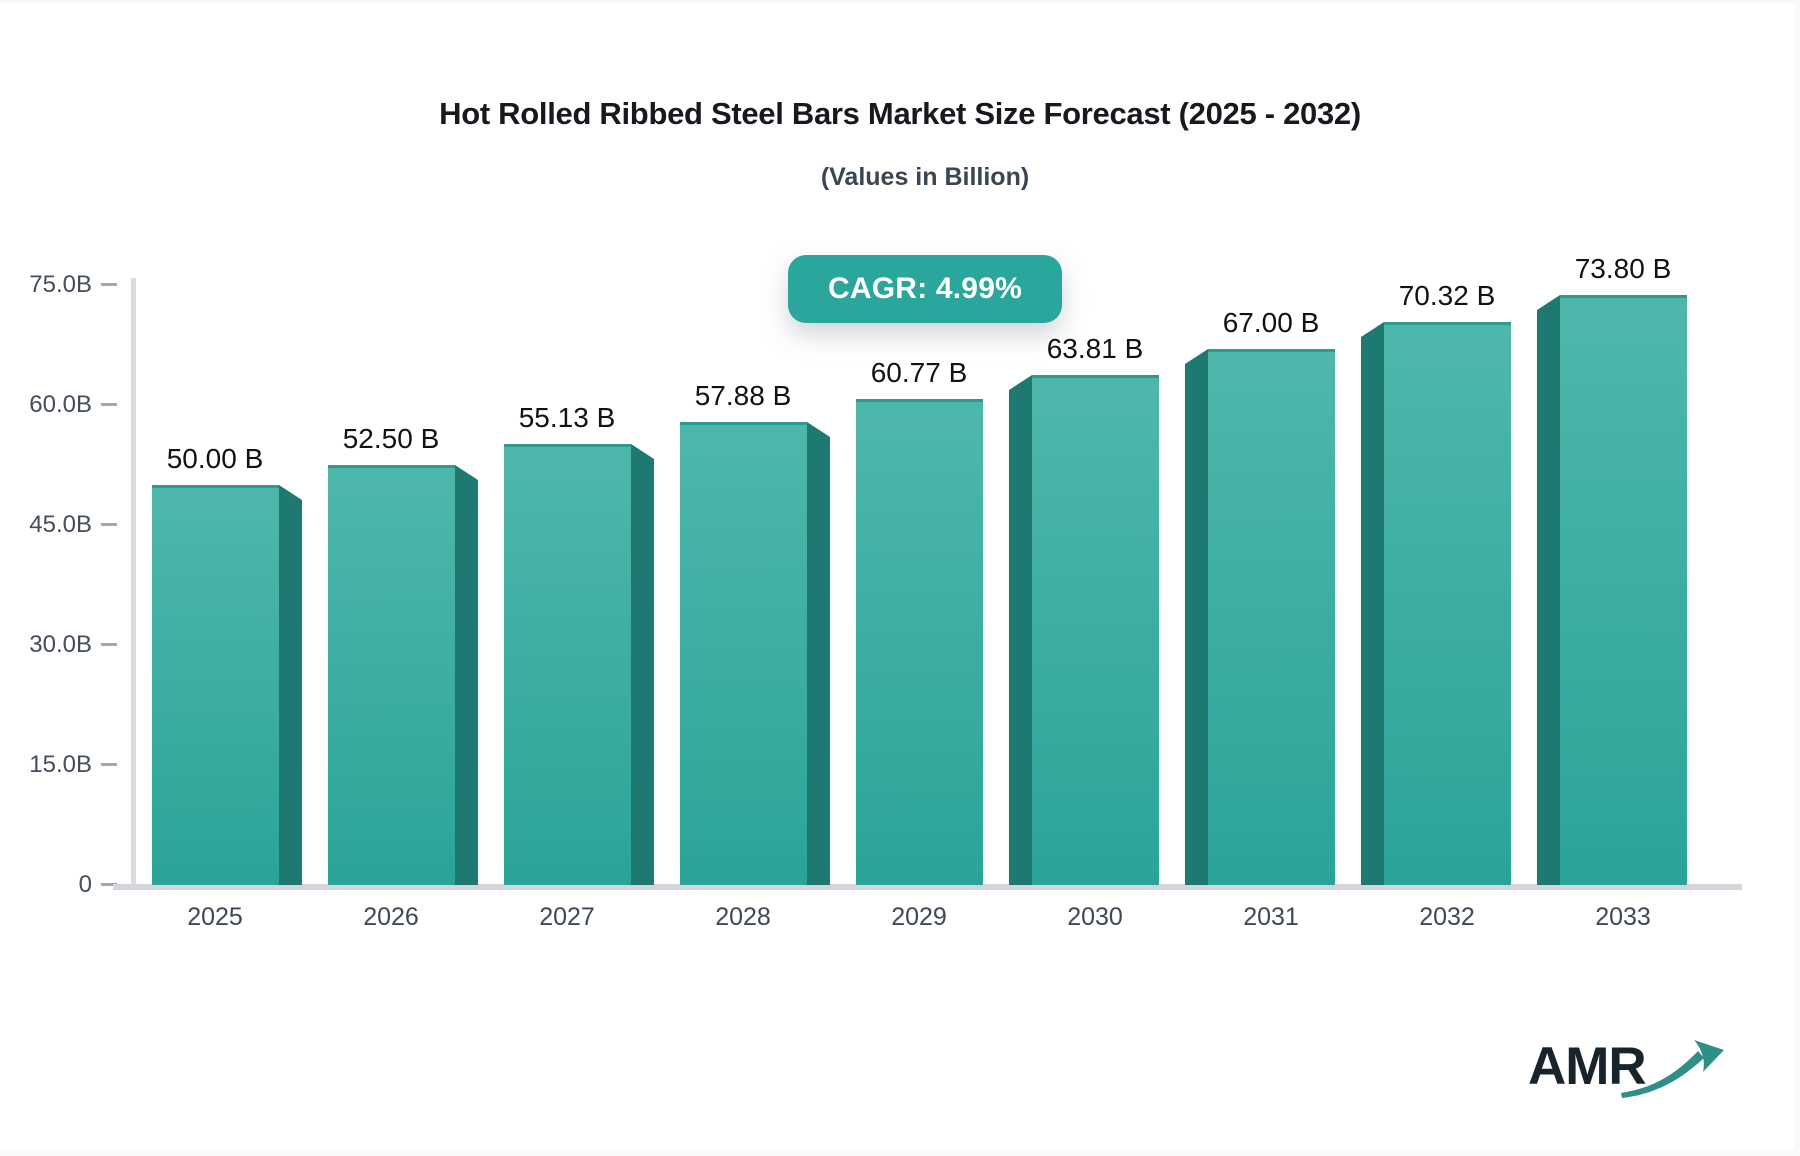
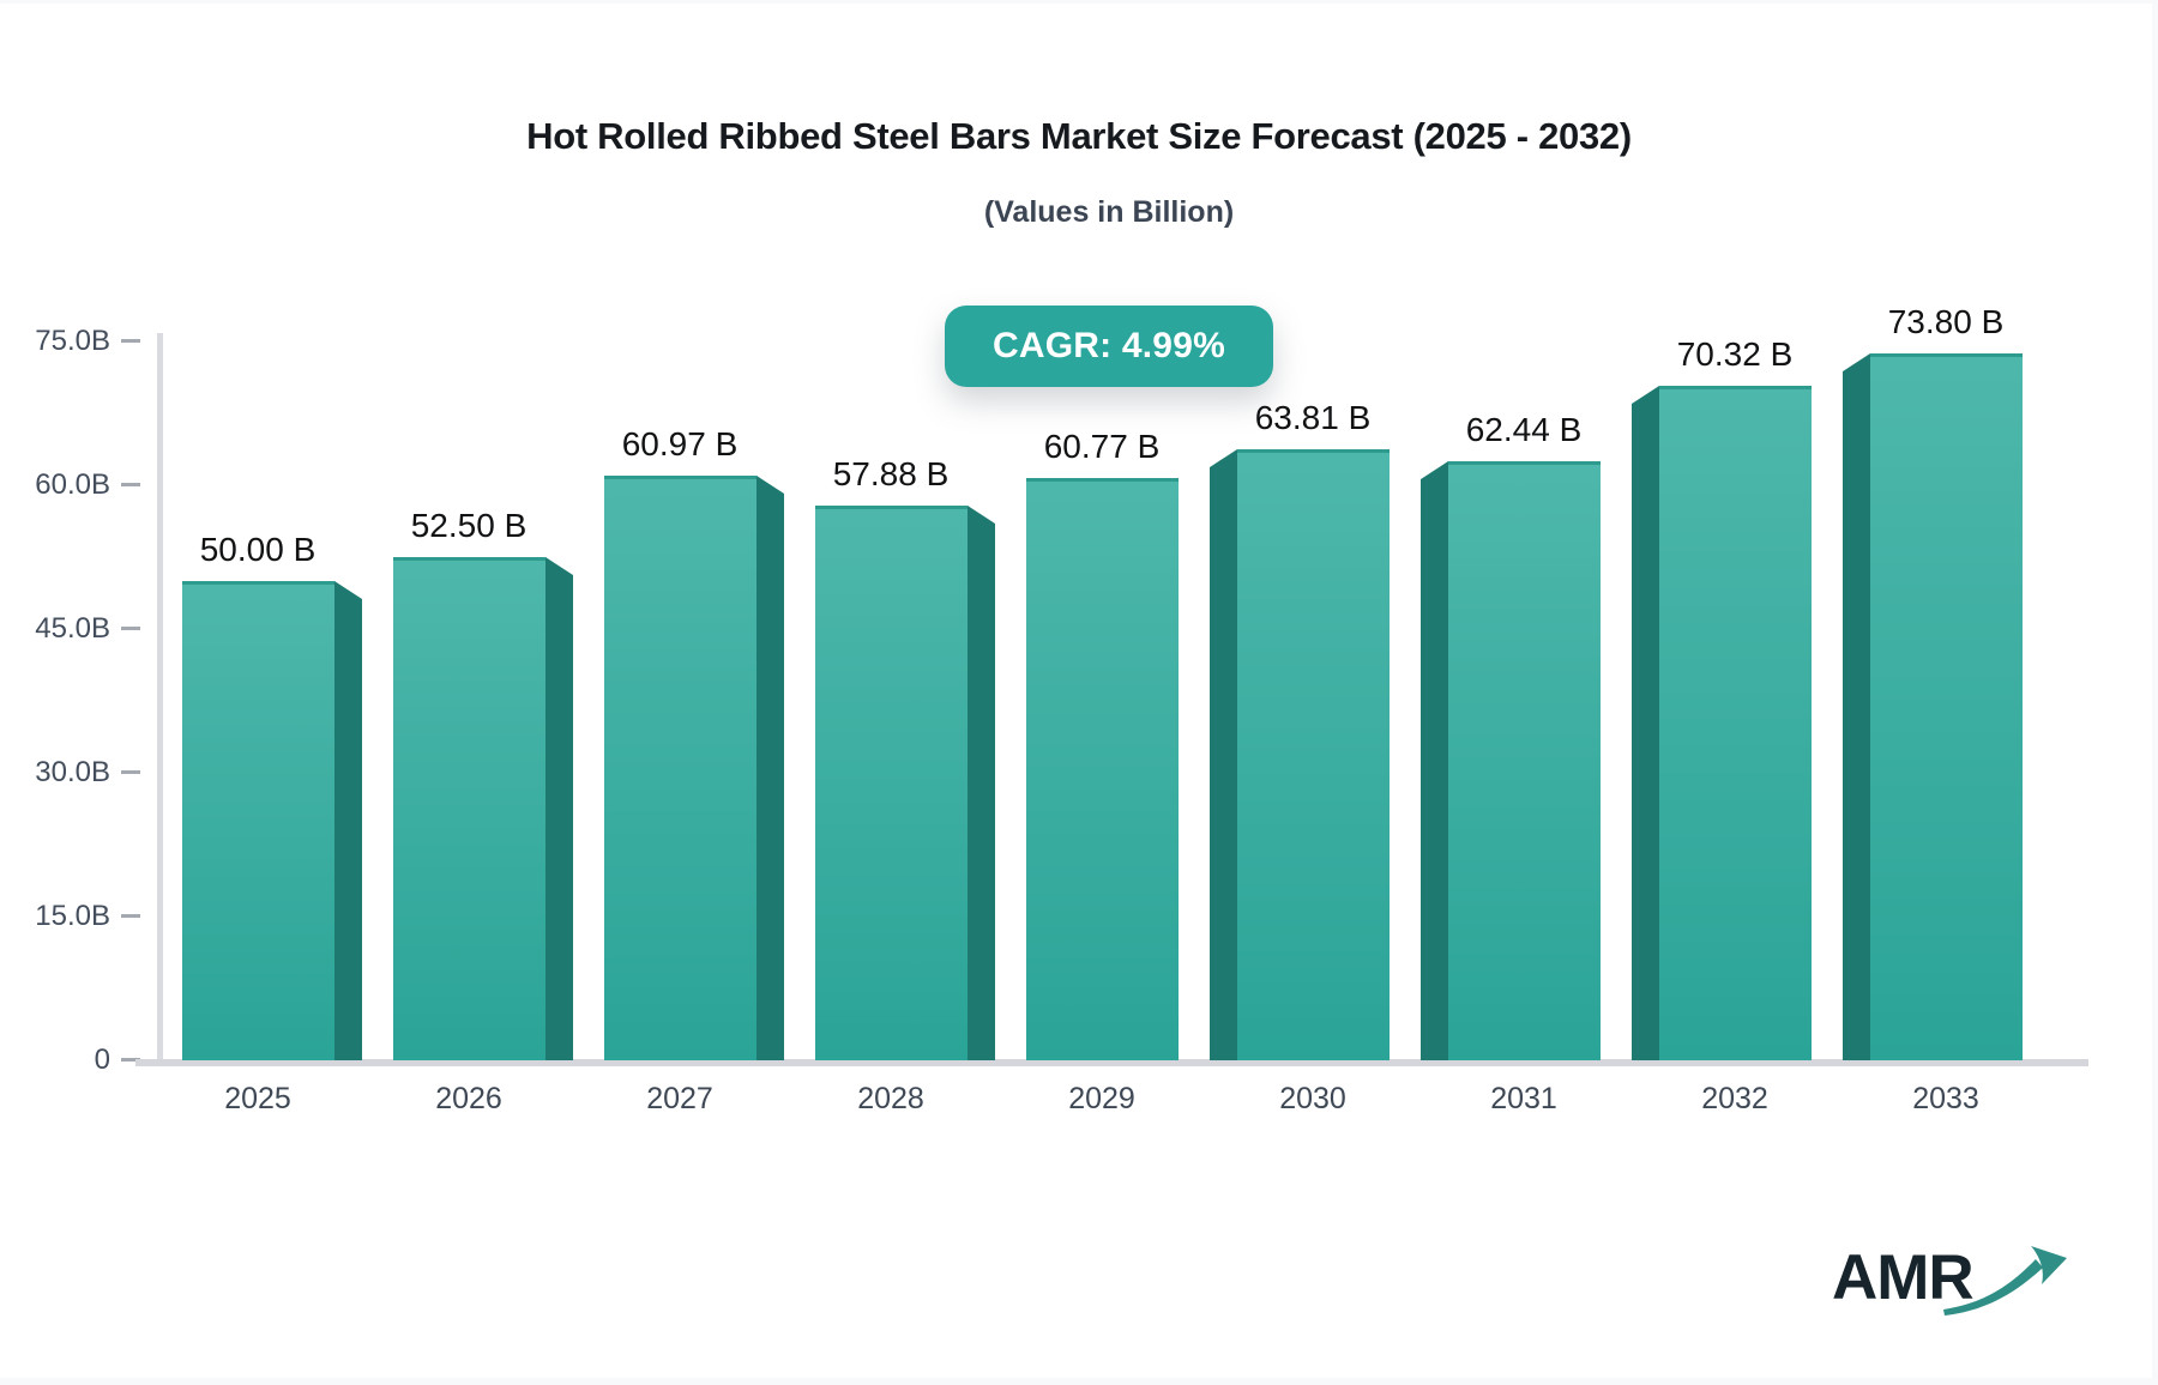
2027: 55.13 -> 60.97
2031: 67.00 -> 62.44
